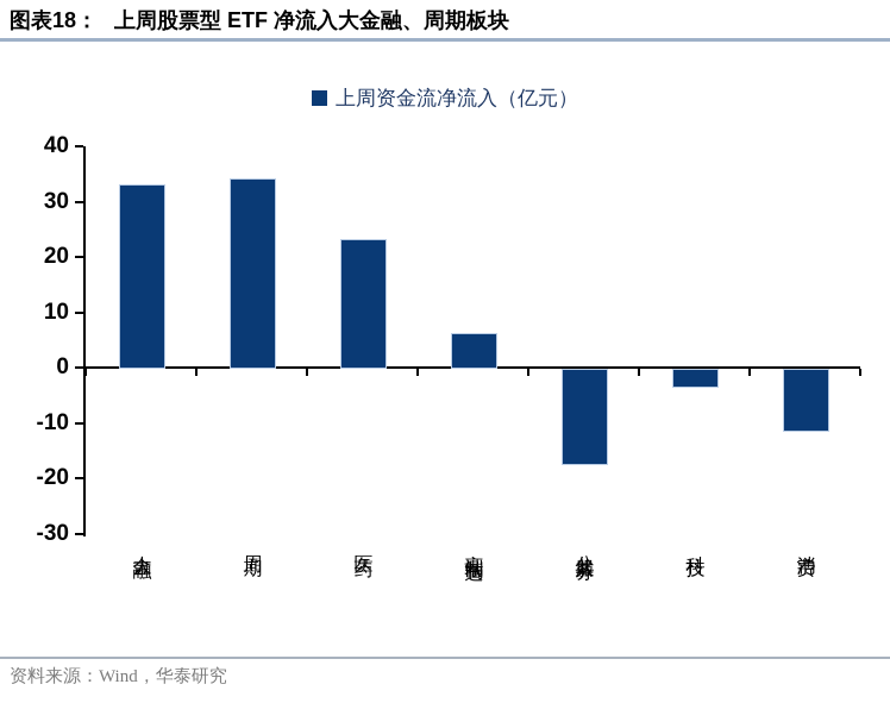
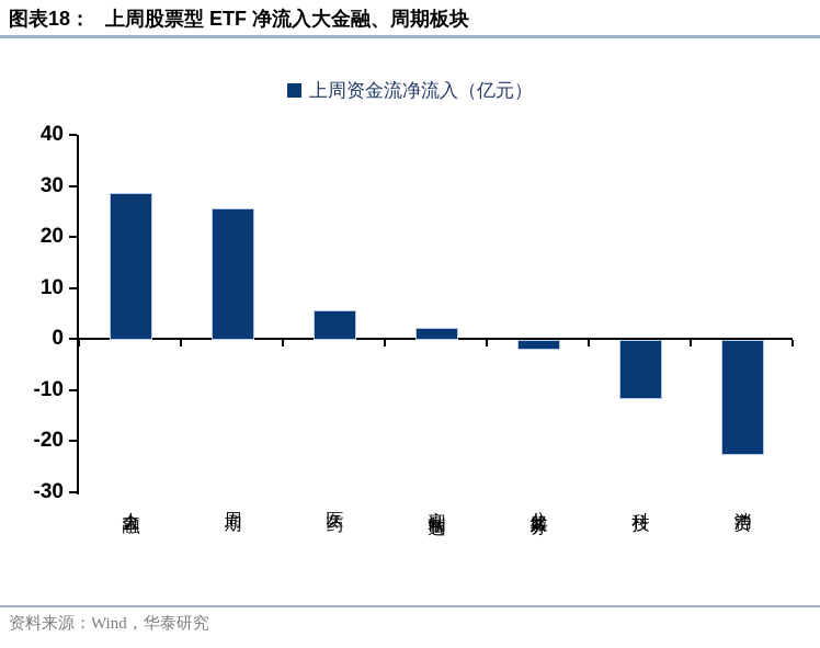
大金融: 33 -> 28
周期: 34 -> 25
医药: 23 -> 5
高端制造: 6 -> 2
公共服务: -17 -> -1
科技: -3 -> -11
消费: -11 -> -22
